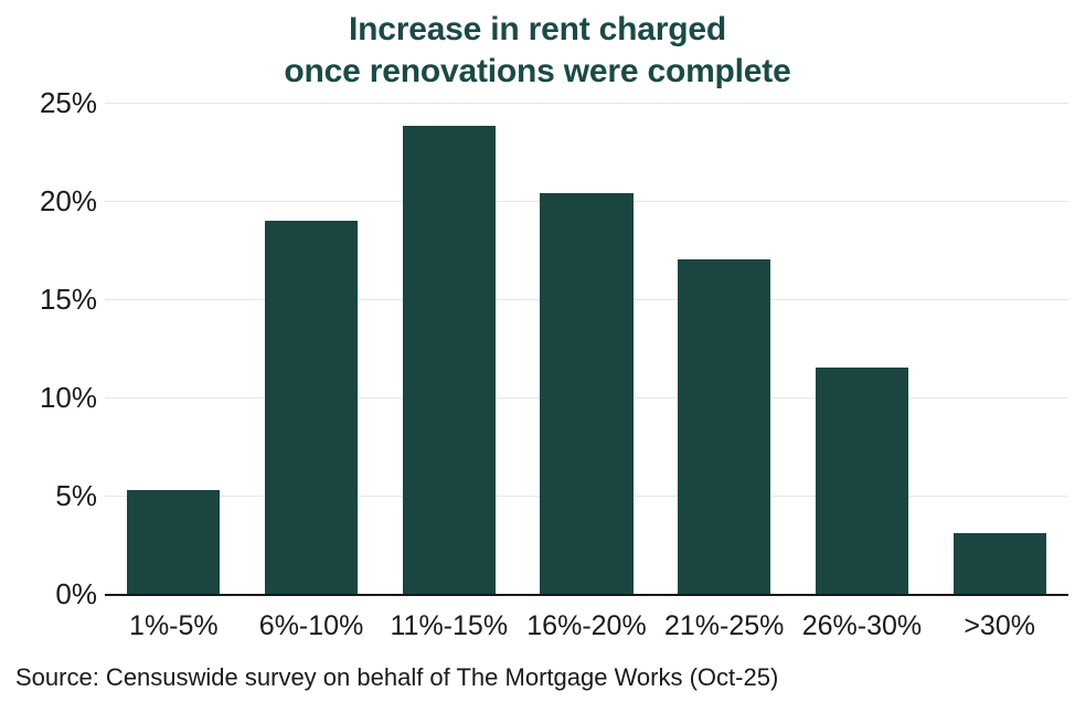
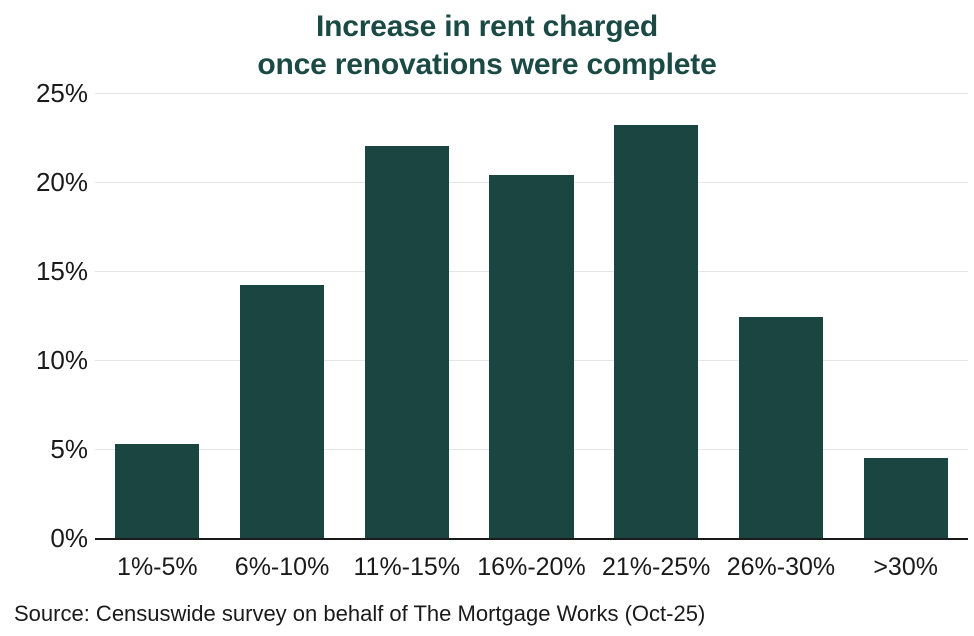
6%-10%: 19.0% -> 14.2%
11%-15%: 23.8% -> 22.0%
21%-25%: 17.0% -> 23.2%
26%-30%: 11.5% -> 12.4%
>30%: 3.1% -> 4.5%
